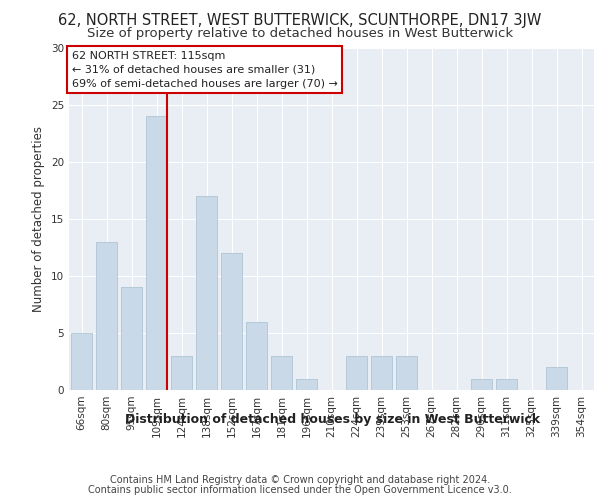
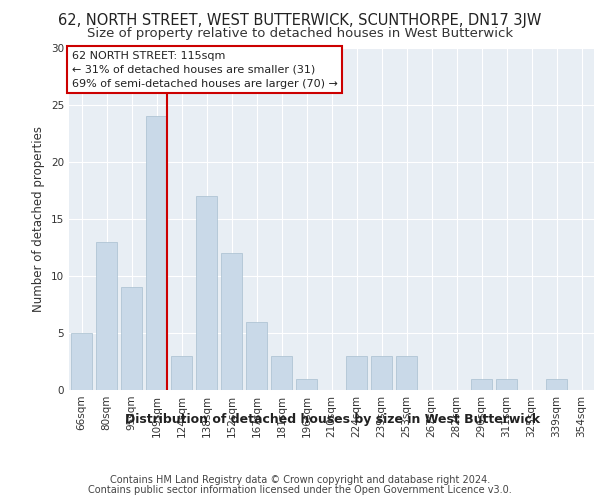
339sqm: 2 -> 1
